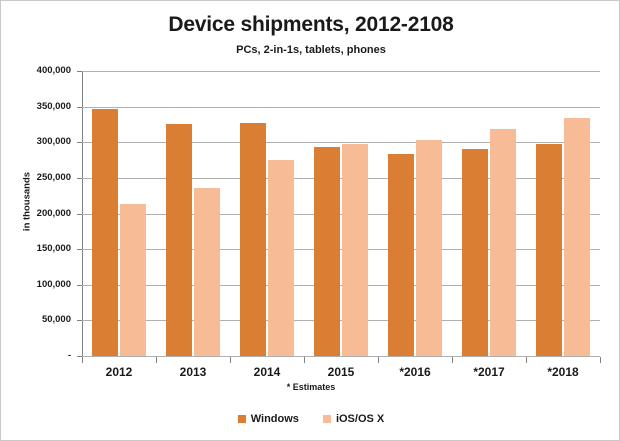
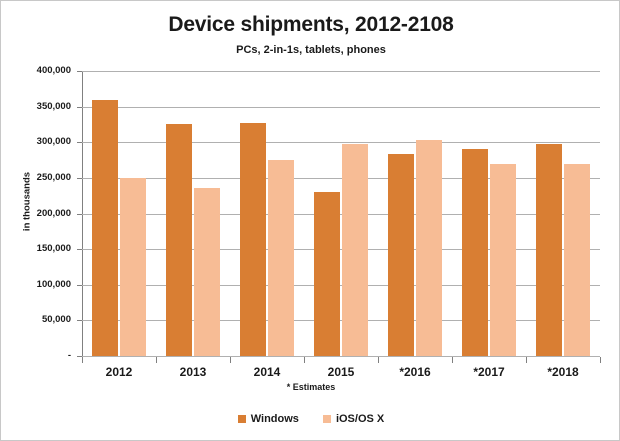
Windows/2012: 350000 -> 360000
iOS/OS X/2012: 210000 -> 250000
Windows/2015: 290000 -> 230000
iOS/OS X/*2017: 320000 -> 270000
iOS/OS X/*2018: 330000 -> 270000
